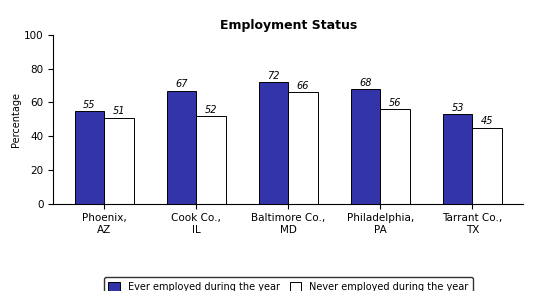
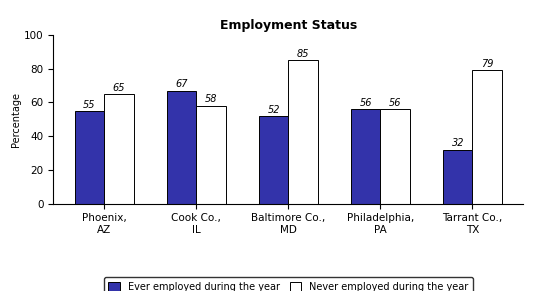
Never employed during the year/Phoenix, AZ: 51 -> 65
Never employed during the year/Cook Co., IL: 52 -> 58
Ever employed during the year/Baltimore Co., MD: 72 -> 52
Never employed during the year/Baltimore Co., MD: 66 -> 85
Ever employed during the year/Philadelphia, PA: 68 -> 56
Ever employed during the year/Tarrant Co., TX: 53 -> 32
Never employed during the year/Tarrant Co., TX: 45 -> 79
